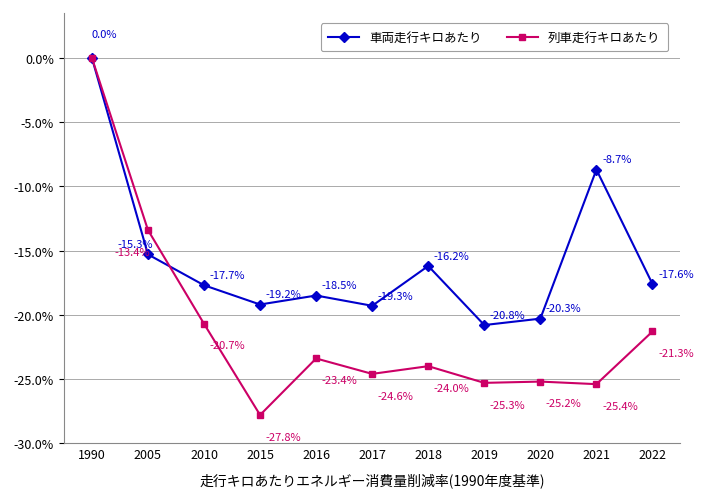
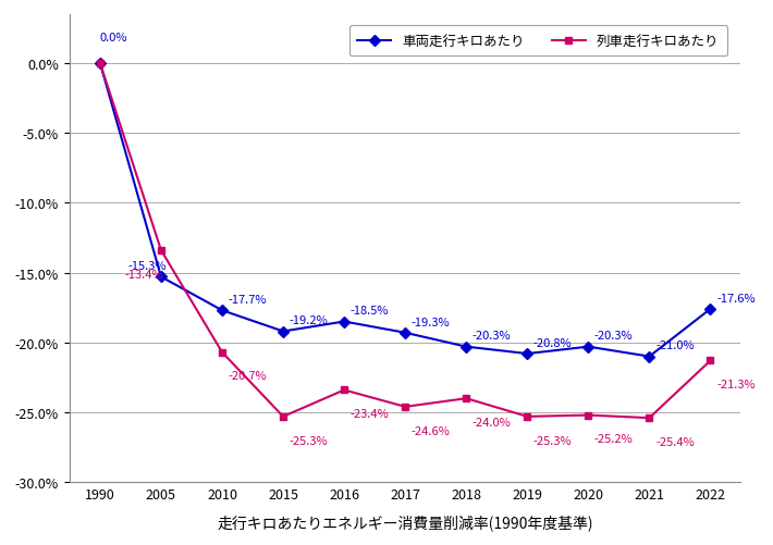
列車走行キロあたり/2015: -27.8% -> -25.3%
車両走行キロあたり/2018: -16.2% -> -20.3%
車両走行キロあたり/2021: -8.7% -> -21.0%
